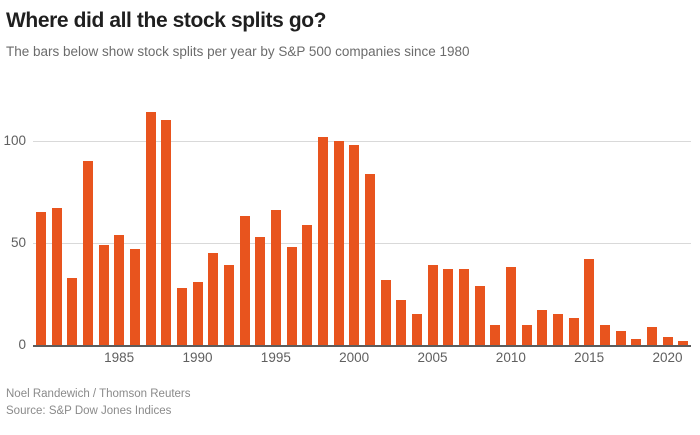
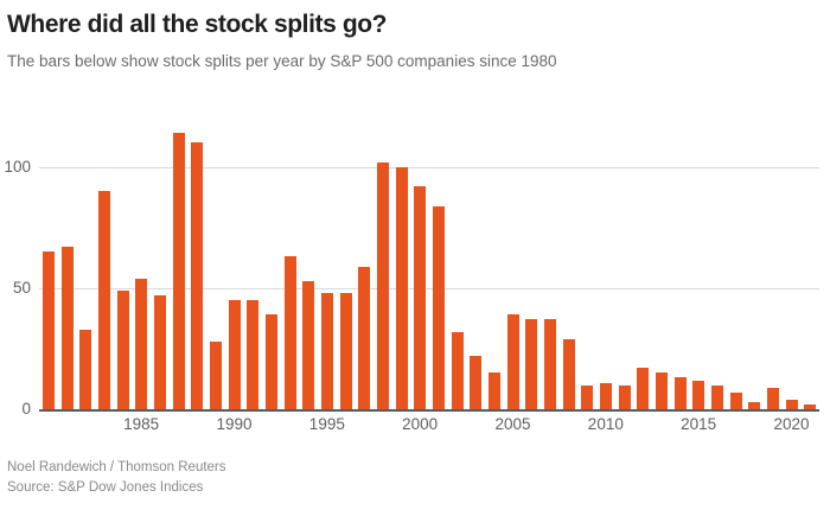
1990: 31 -> 45
1995: 66 -> 48
2000: 98 -> 92
2010: 38 -> 11
2015: 42 -> 12
